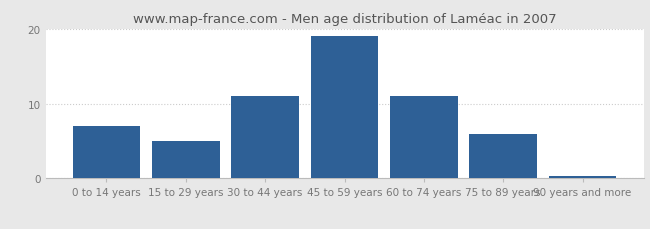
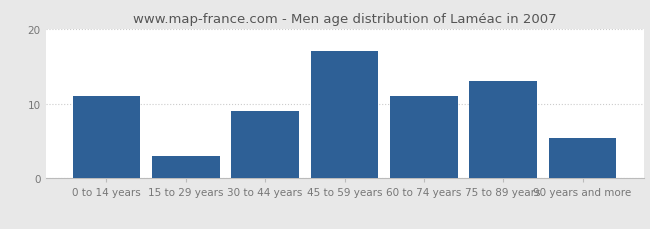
0 to 14 years: 7.0 -> 11.0
15 to 29 years: 5.0 -> 3.0
30 to 44 years: 11.0 -> 9.0
45 to 59 years: 19.0 -> 17.0
75 to 89 years: 6.0 -> 13.0
90 years and more: 0.3 -> 5.4
